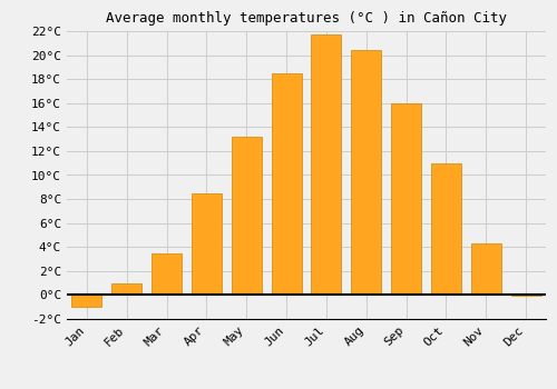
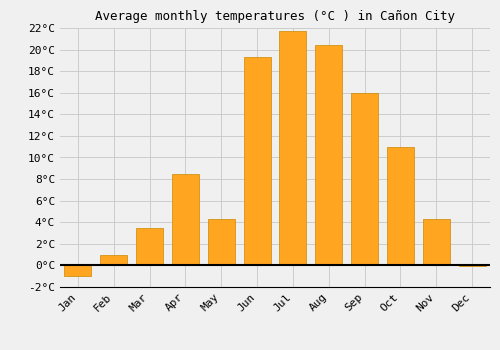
May: 13.2°C -> 4.3°C
Jun: 18.5°C -> 19.3°C
